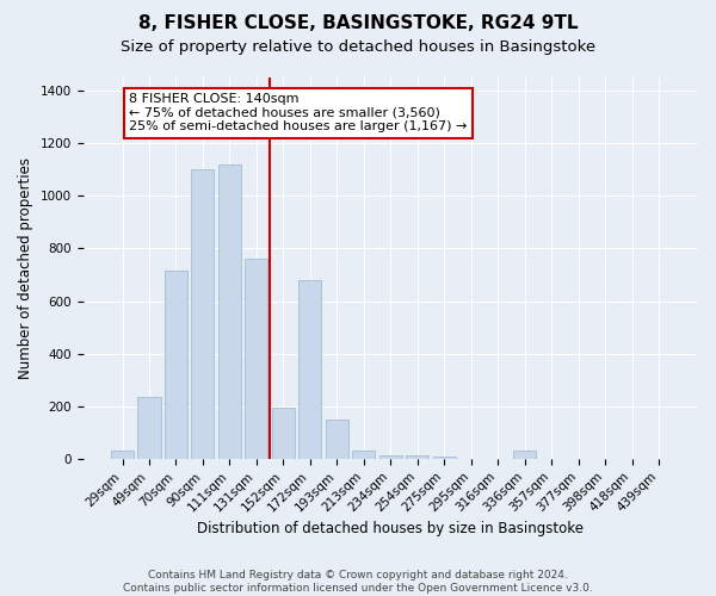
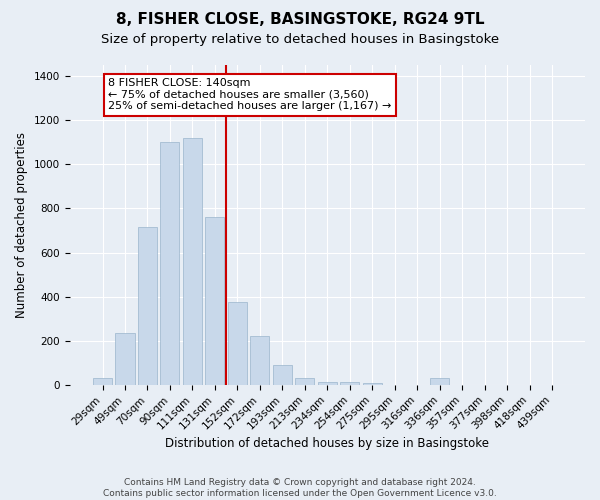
152sqm: 195 -> 375
172sqm: 680 -> 220
193sqm: 150 -> 90
